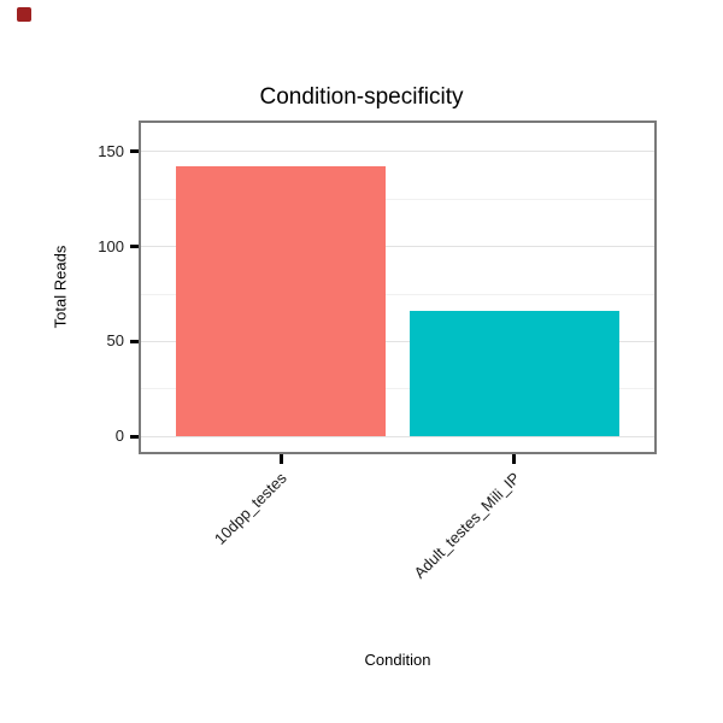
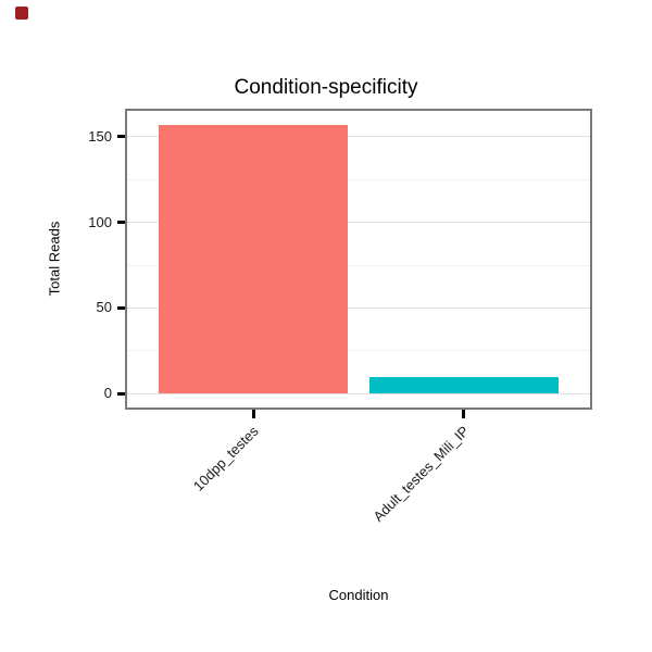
10dpp_testes: 142 -> 157
Adult_testes_Mili_IP: 66 -> 10
